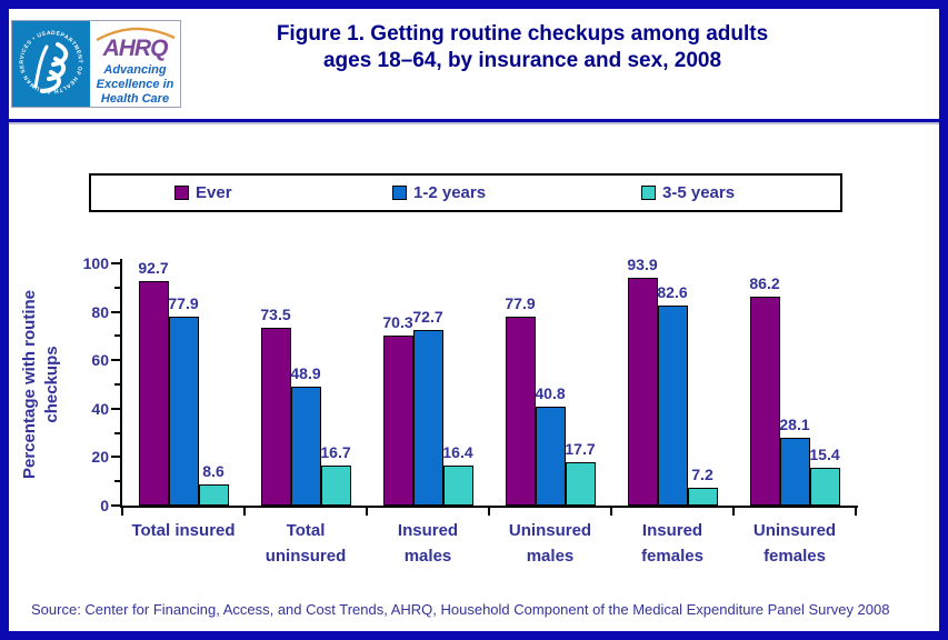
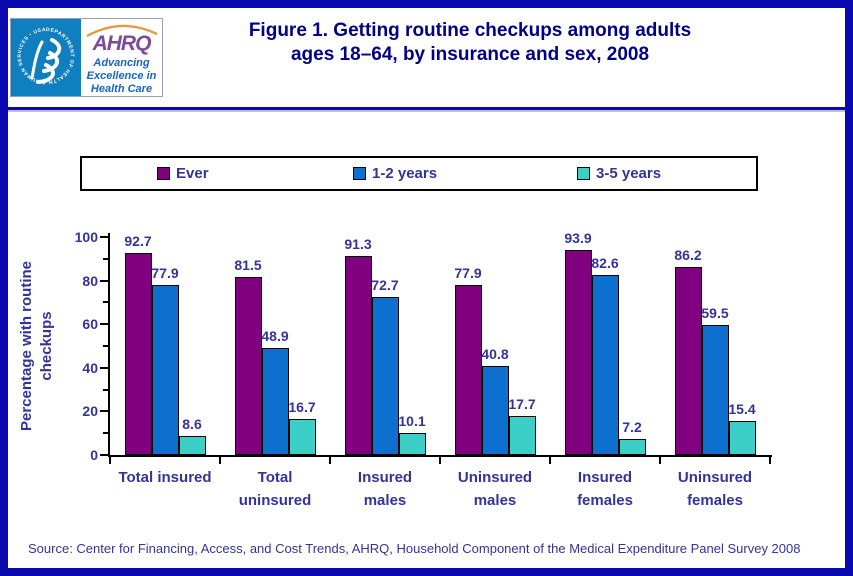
Ever/Total uninsured: 73.5 -> 81.5
Ever/Insured males: 70.3 -> 91.3
3-5 years/Insured males: 16.4 -> 10.1
1-2 years/Uninsured females: 28.1 -> 59.5
